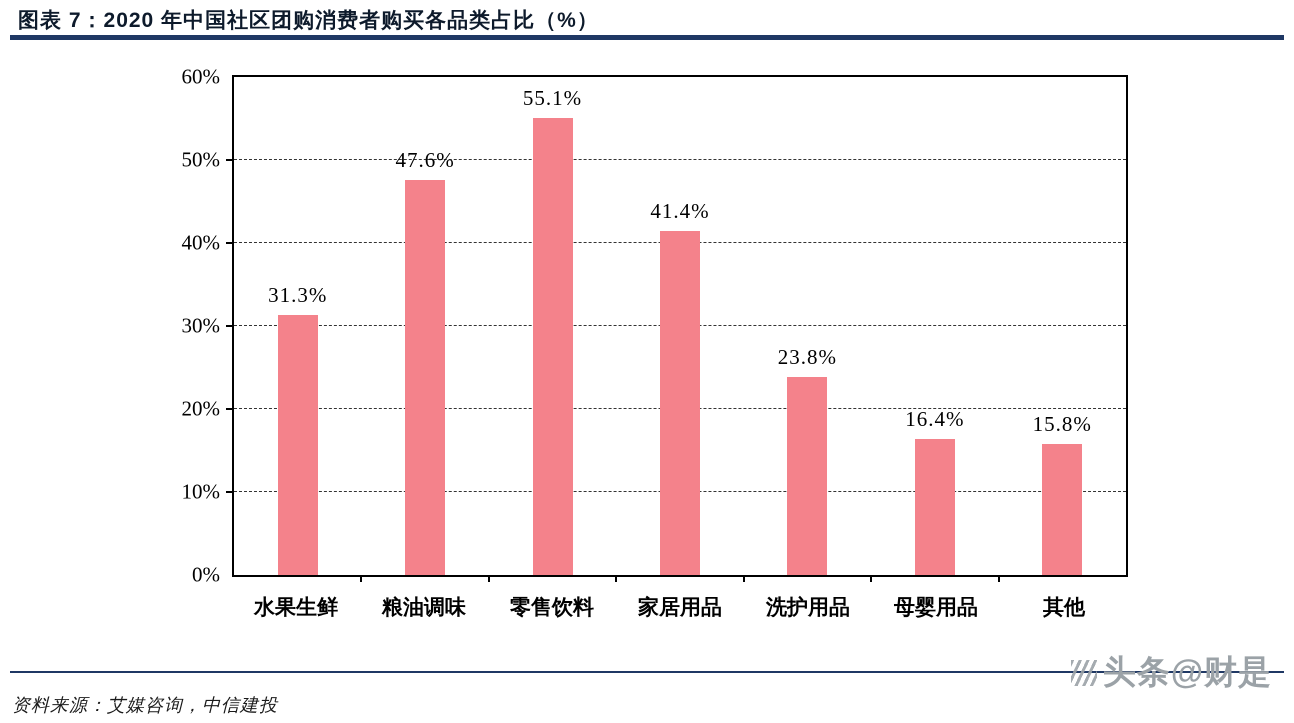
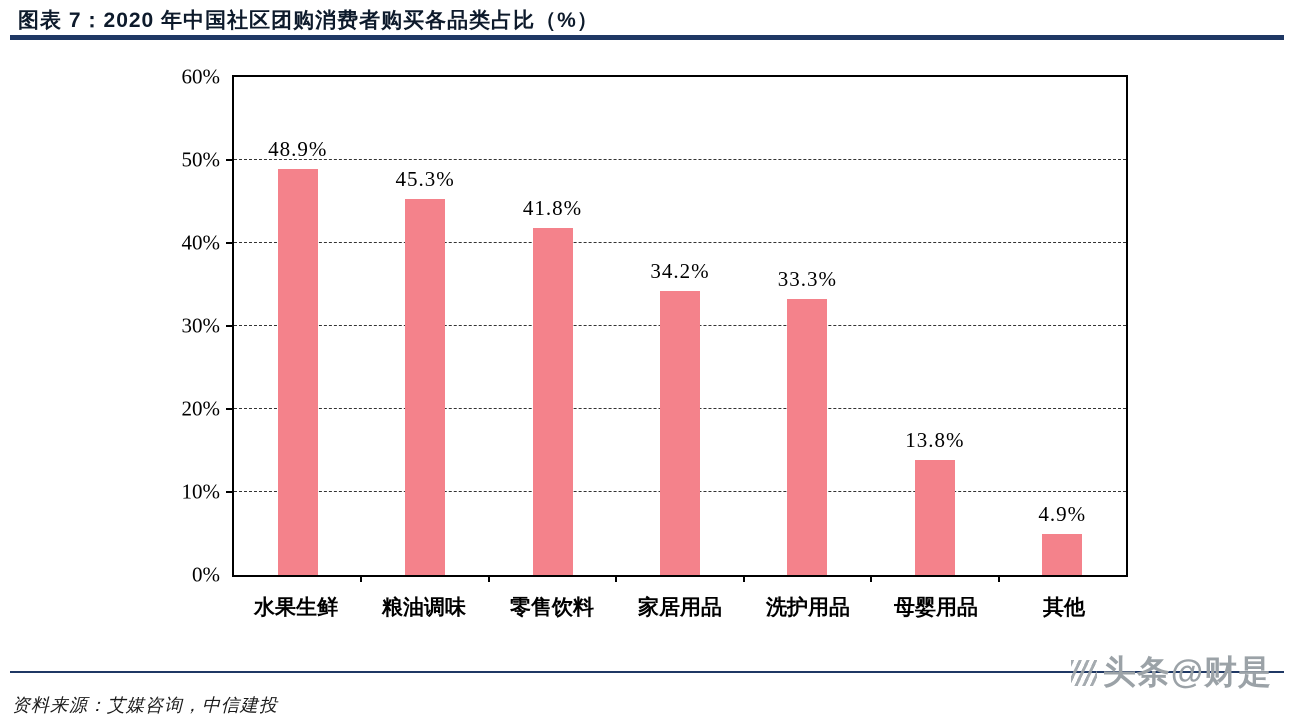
水果生鲜: 31.3% -> 48.9%
粮油调味: 47.6% -> 45.3%
零售饮料: 55.1% -> 41.8%
家居用品: 41.4% -> 34.2%
洗护用品: 23.8% -> 33.3%
母婴用品: 16.4% -> 13.8%
其他: 15.8% -> 4.9%
